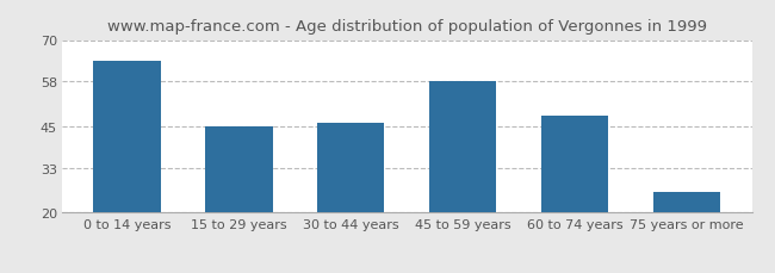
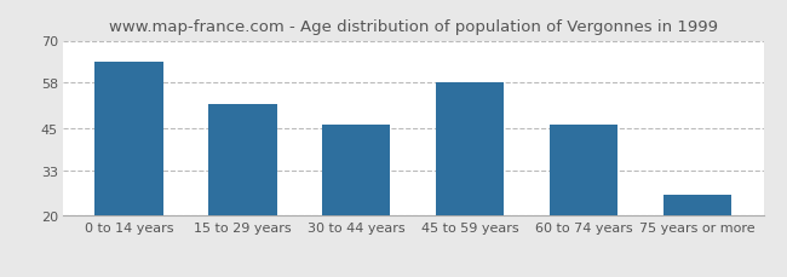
15 to 29 years: 45 -> 52
60 to 74 years: 48 -> 46
